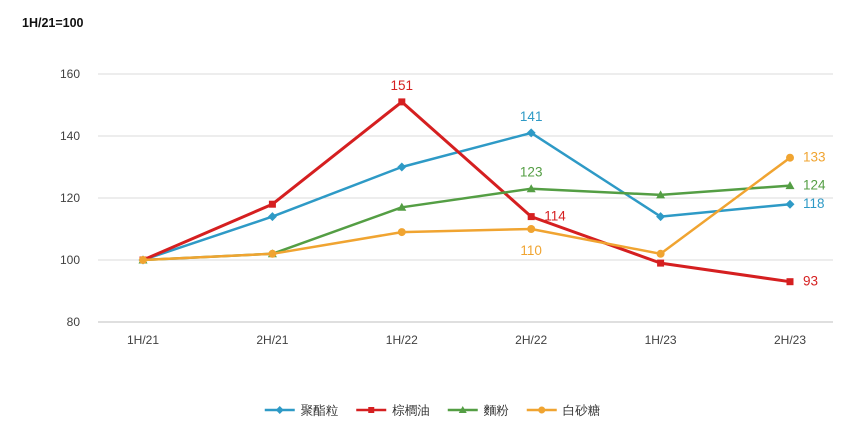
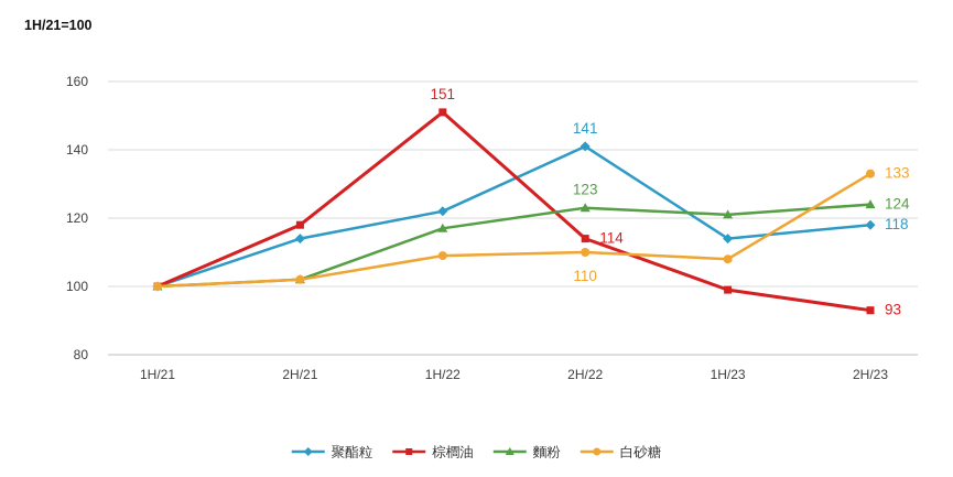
聚酯粒/1H/22: 130 -> 122
白砂糖/1H/23: 102 -> 108
